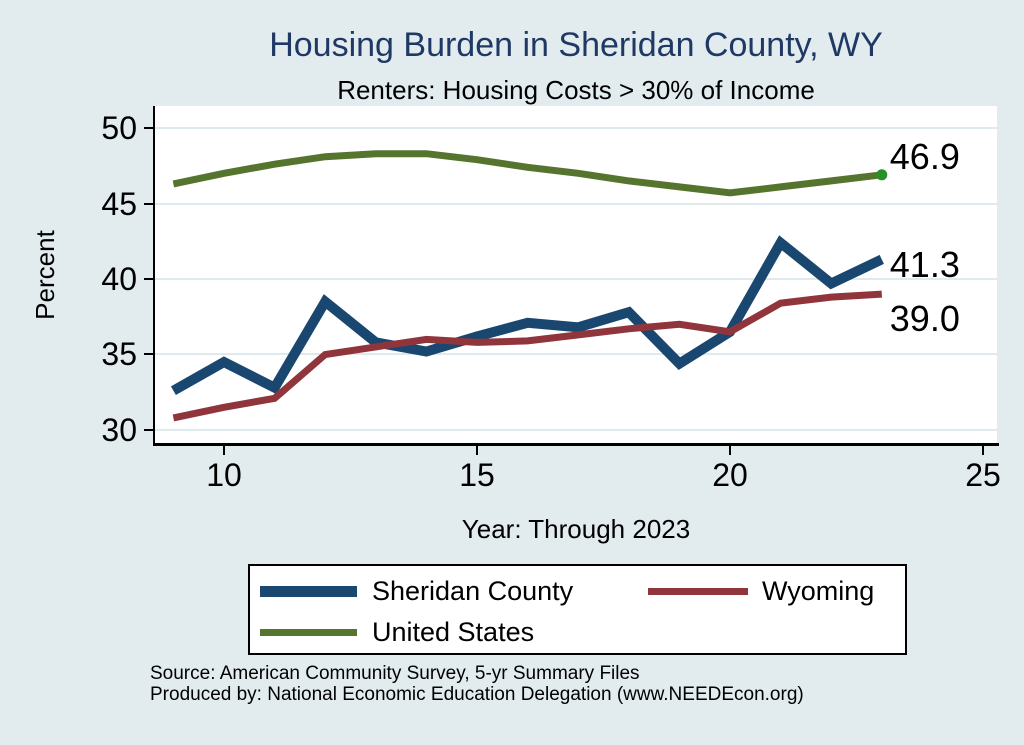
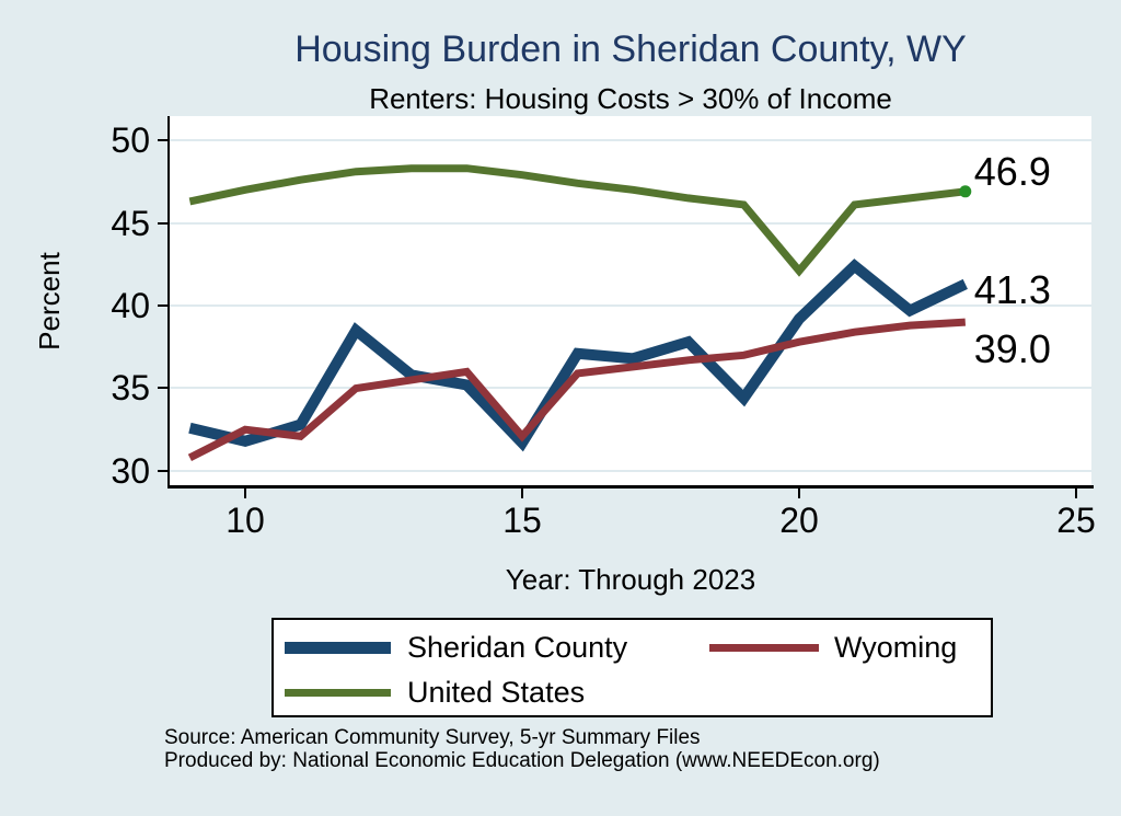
Sheridan County/10: 34.5 -> 31.8
Wyoming/10: 31.5 -> 32.5
Sheridan County/15: 36.2 -> 31.7
Wyoming/15: 35.8 -> 32.1
Sheridan County/20: 36.5 -> 39.2
Wyoming/20: 36.5 -> 37.8
United States/20: 45.7 -> 42.1
